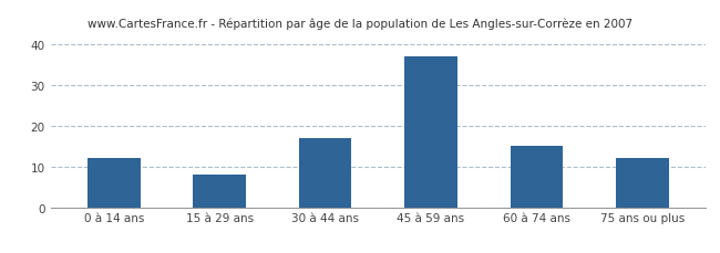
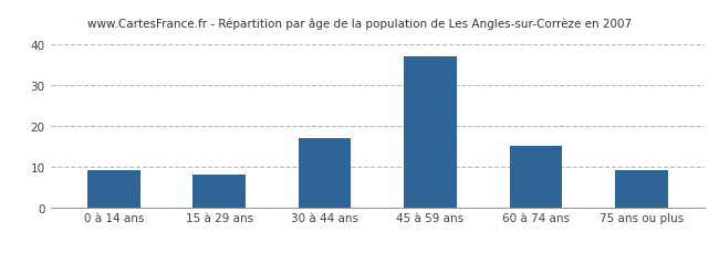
0 à 14 ans: 12 -> 9
75 ans ou plus: 12 -> 9
